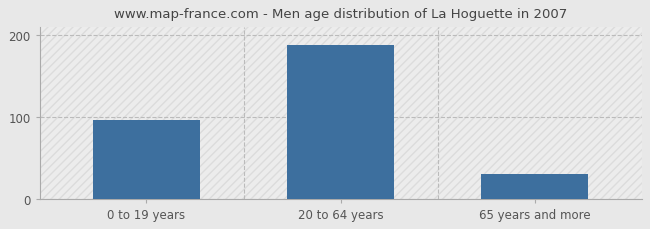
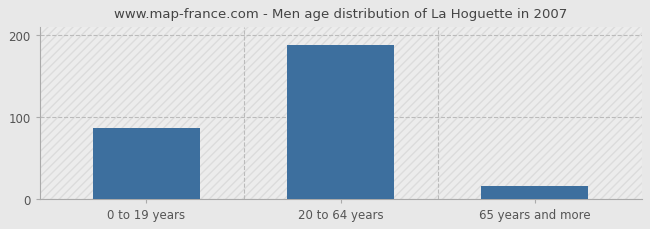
0 to 19 years: 96 -> 86
65 years and more: 30 -> 16
